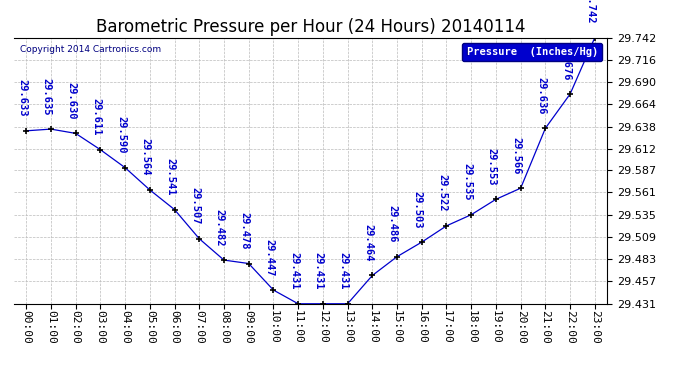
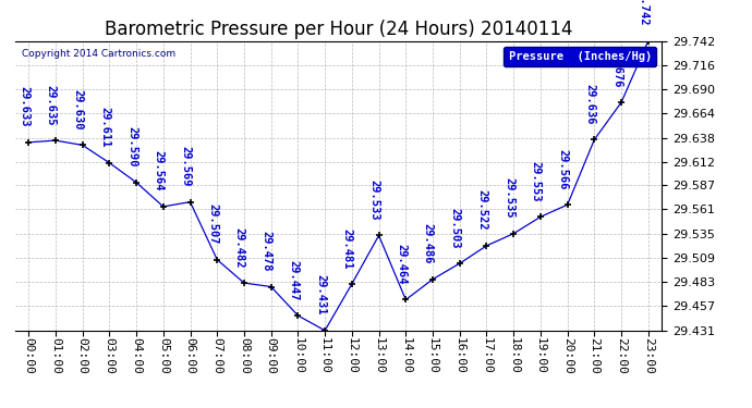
06:00: 29.541 -> 29.569
12:00: 29.431 -> 29.481
13:00: 29.431 -> 29.533
